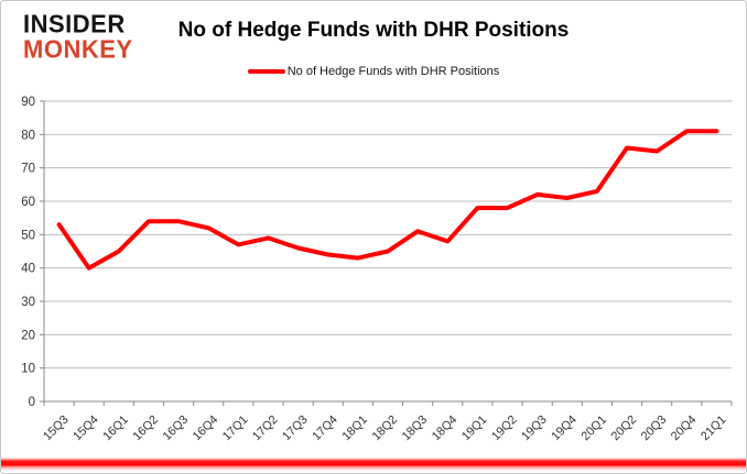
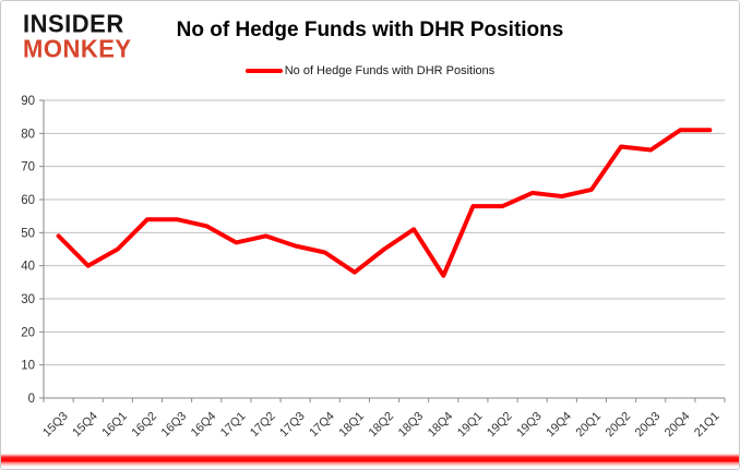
15Q3: 53 -> 49
18Q1: 43 -> 38
18Q4: 48 -> 37
